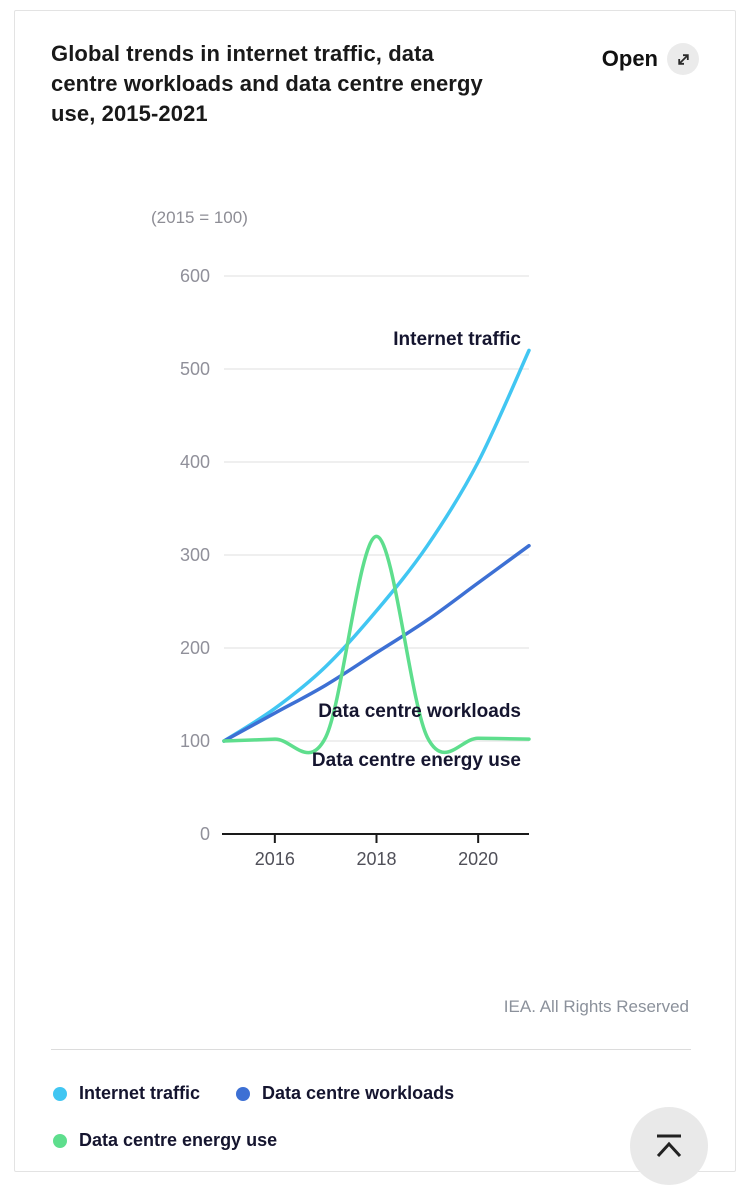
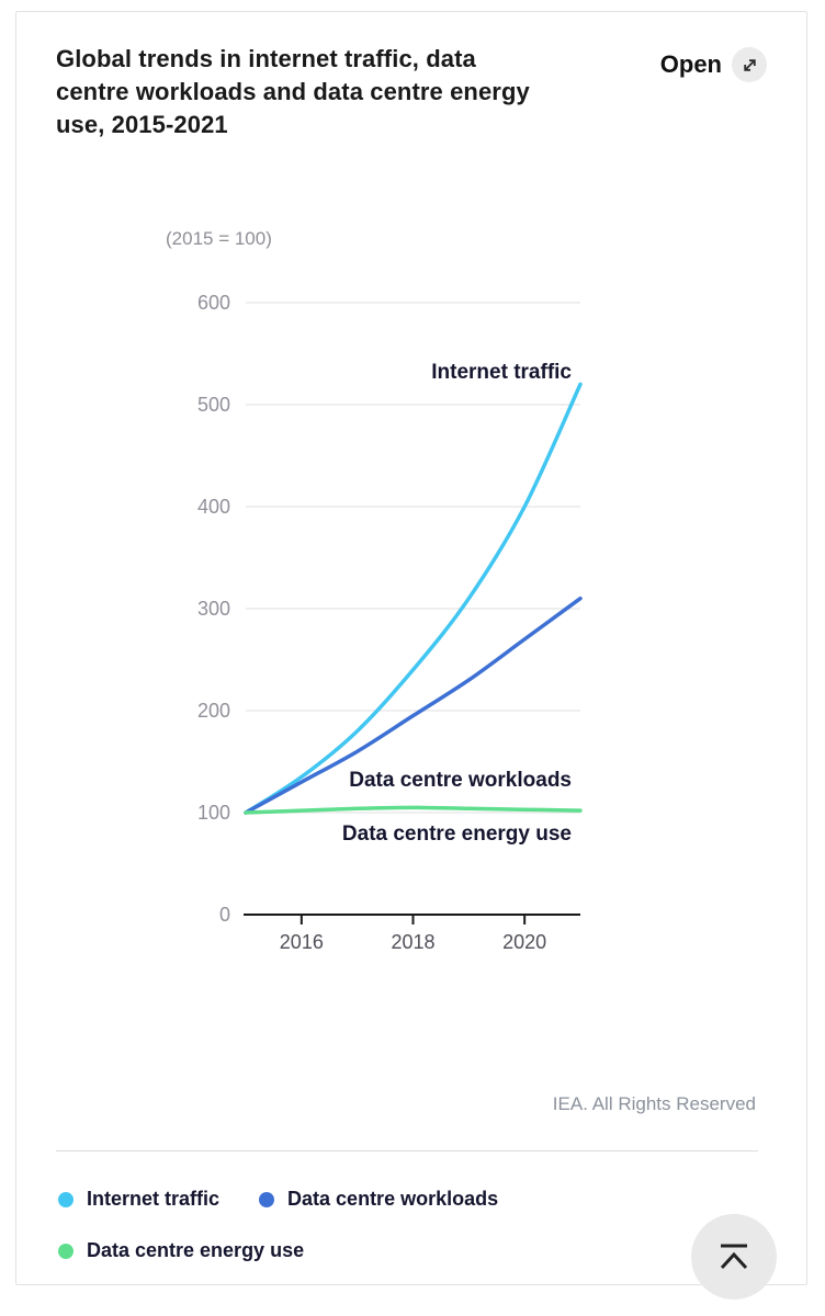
Data centre energy use/2018: 320 -> 100
